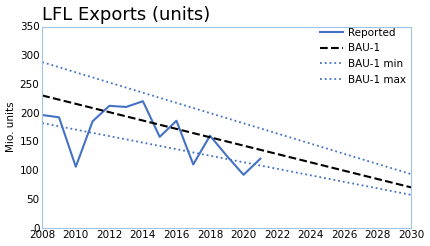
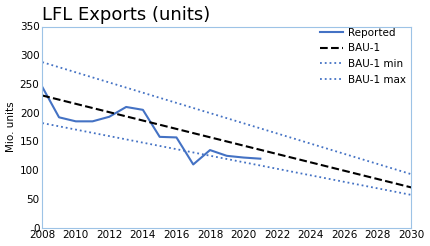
2008: 196 -> 245
2010: 106 -> 185
2012: 212 -> 193
2014: 220 -> 205
2016: 186 -> 157
2018: 160 -> 135
2020: 92 -> 122
